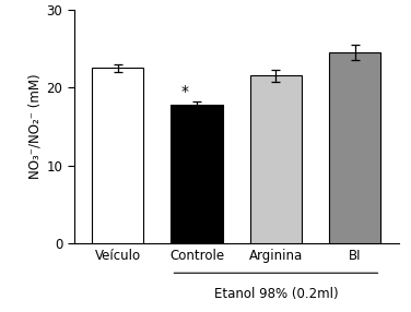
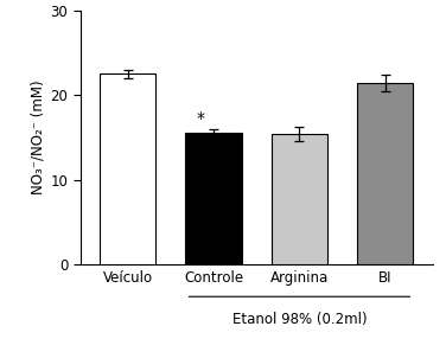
Controle: 17.8 -> 15.6
Arginina: 21.5 -> 15.4
BI: 24.5 -> 21.4
